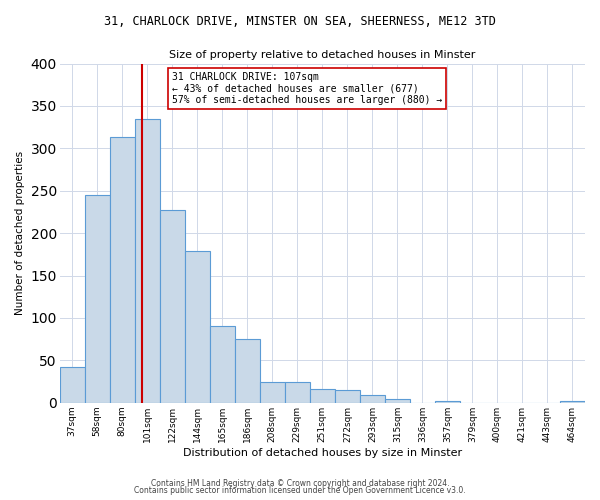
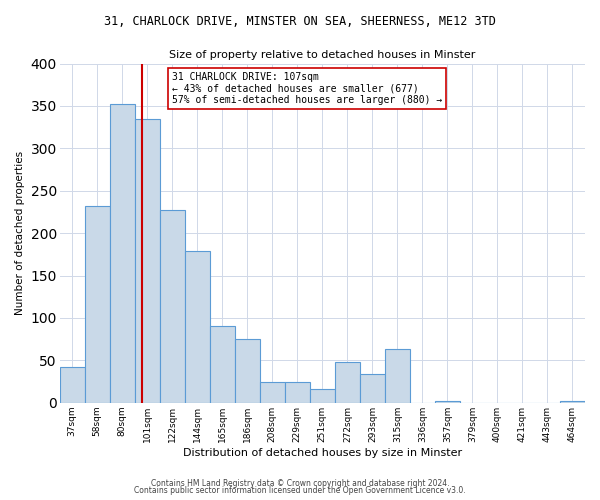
58sqm: 245 -> 232
80sqm: 313 -> 352
272sqm: 15 -> 48
293sqm: 9 -> 34
315sqm: 4 -> 64
